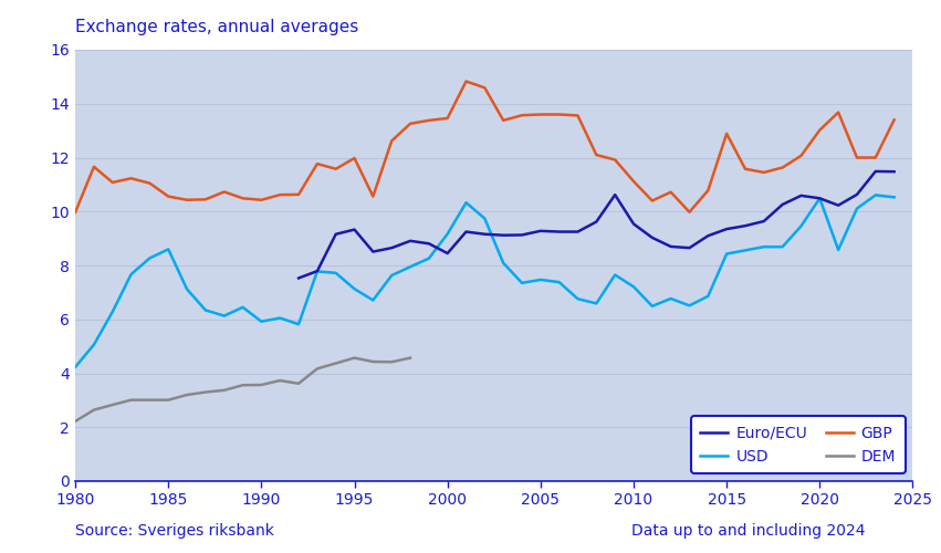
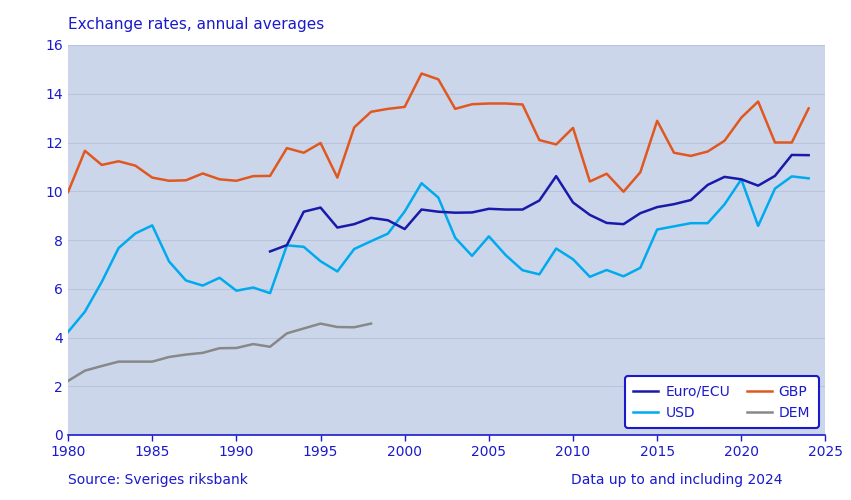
USD/2005: 7.47 -> 8.15
GBP/2010: 11.12 -> 12.60
